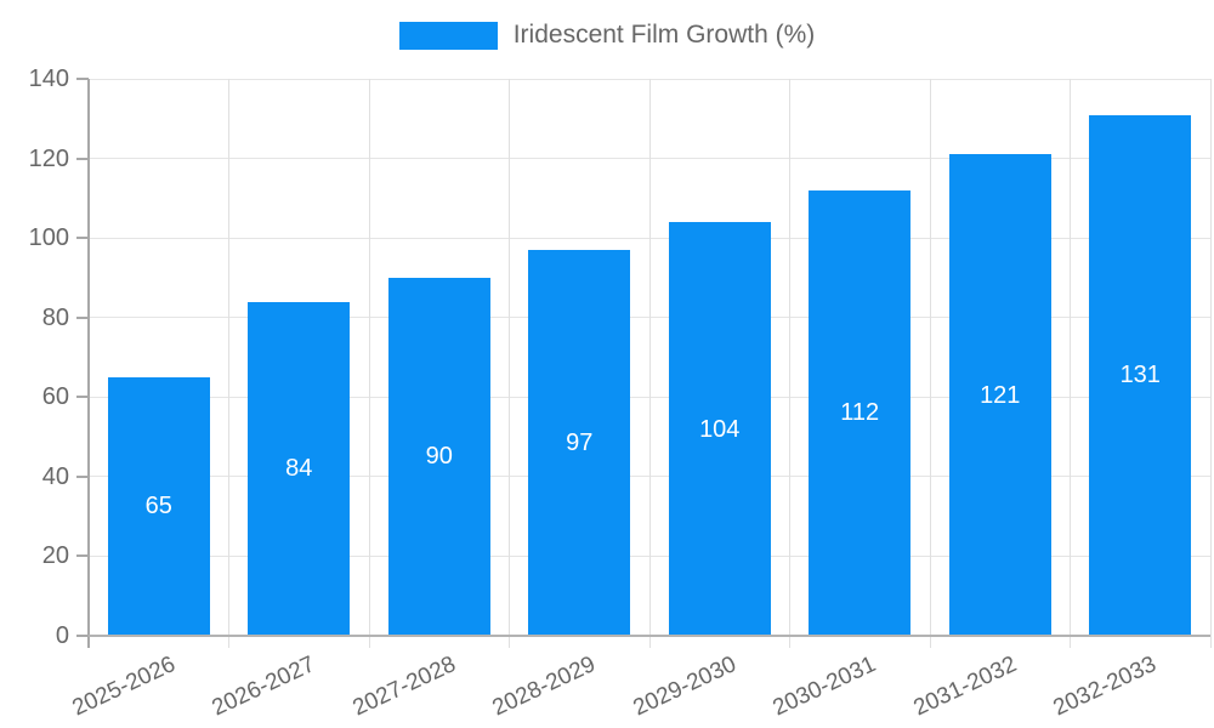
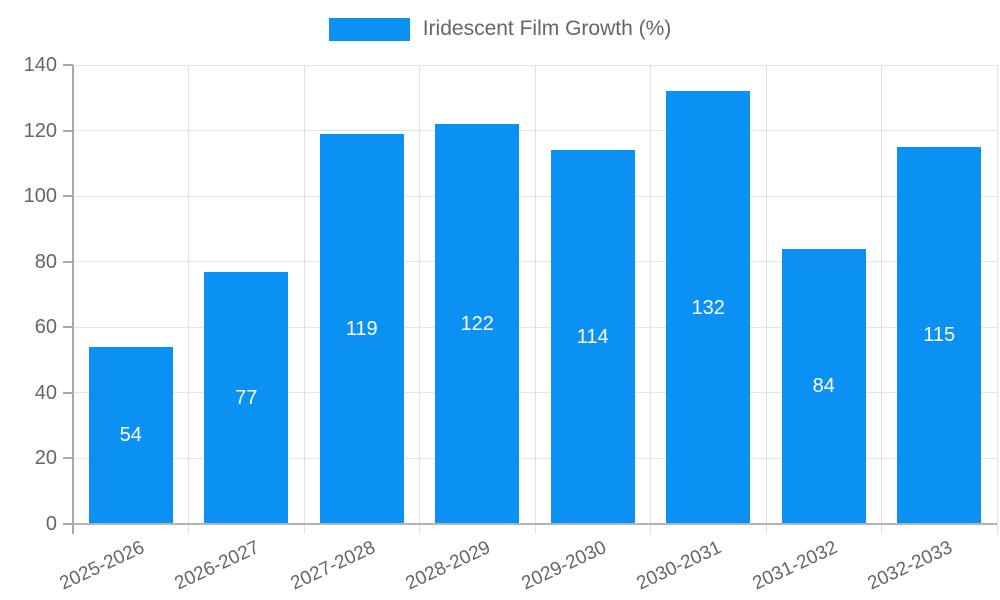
2025-2026: 65 -> 54
2026-2027: 84 -> 77
2027-2028: 90 -> 119
2028-2029: 97 -> 122
2029-2030: 104 -> 114
2030-2031: 112 -> 132
2031-2032: 121 -> 84
2032-2033: 131 -> 115
